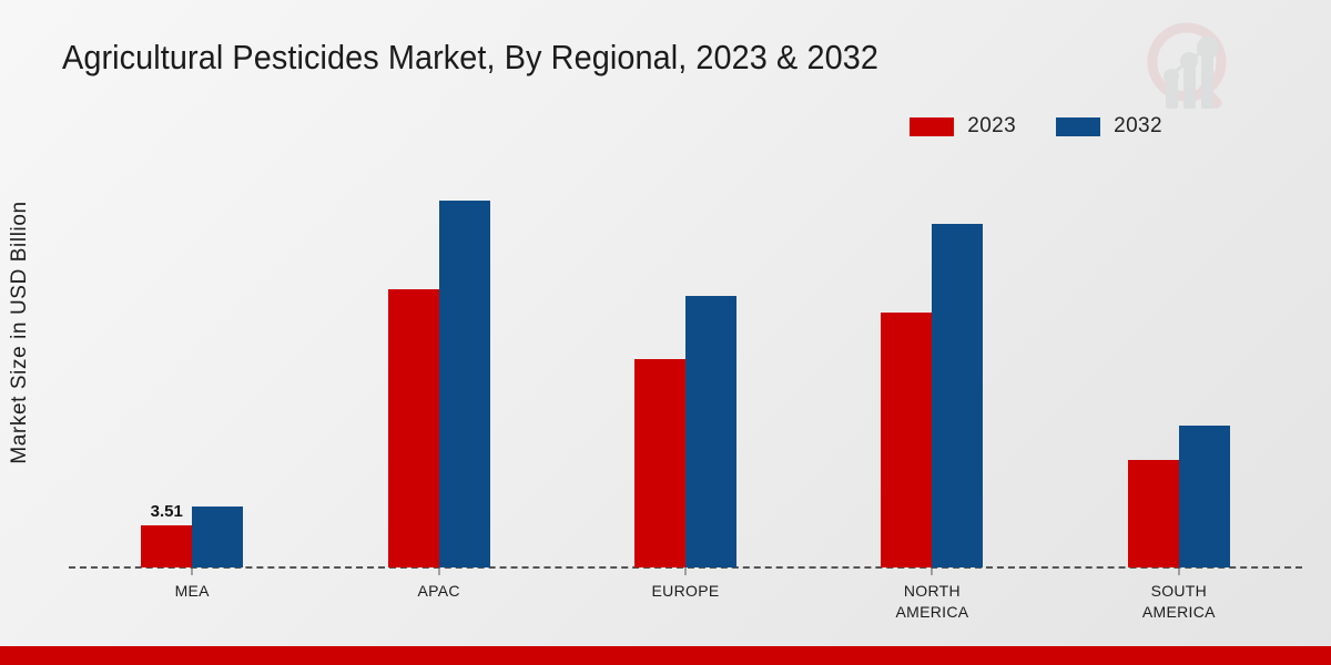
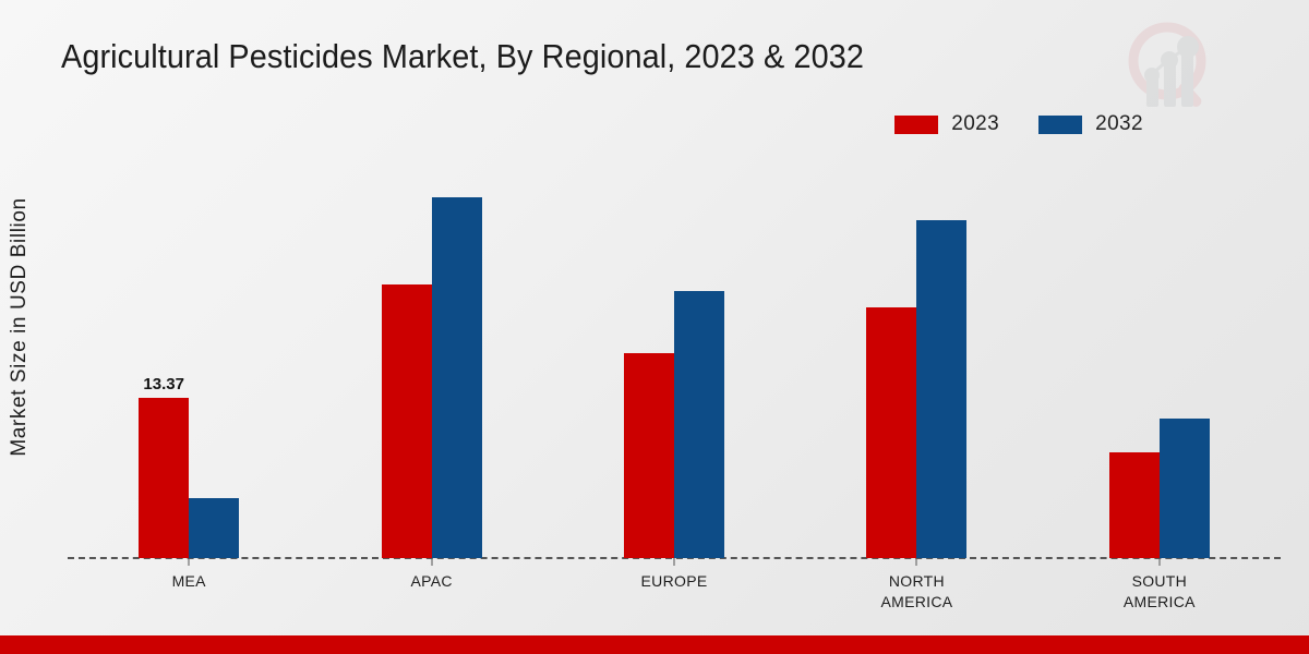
2023/MEA: 3.51 -> 13.37
